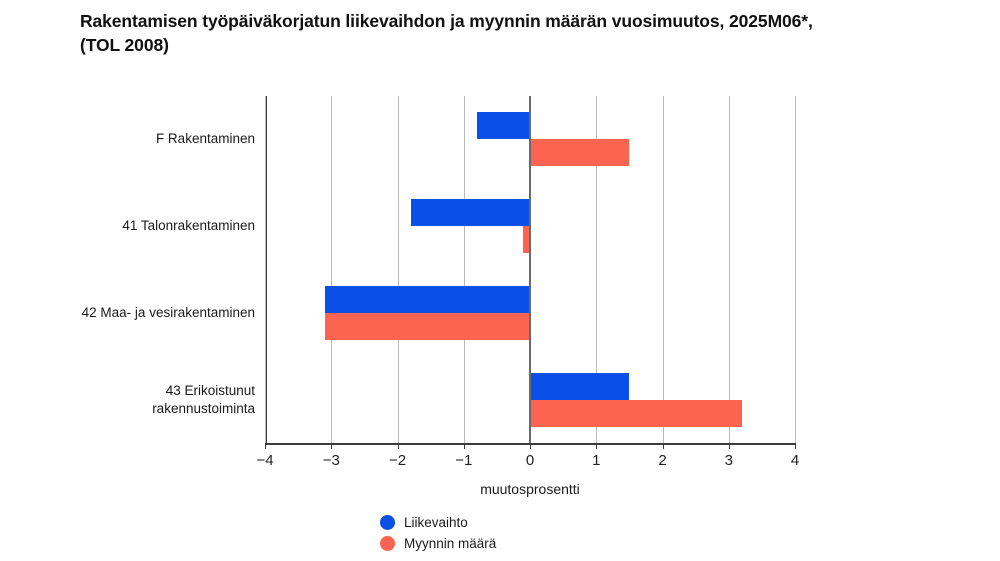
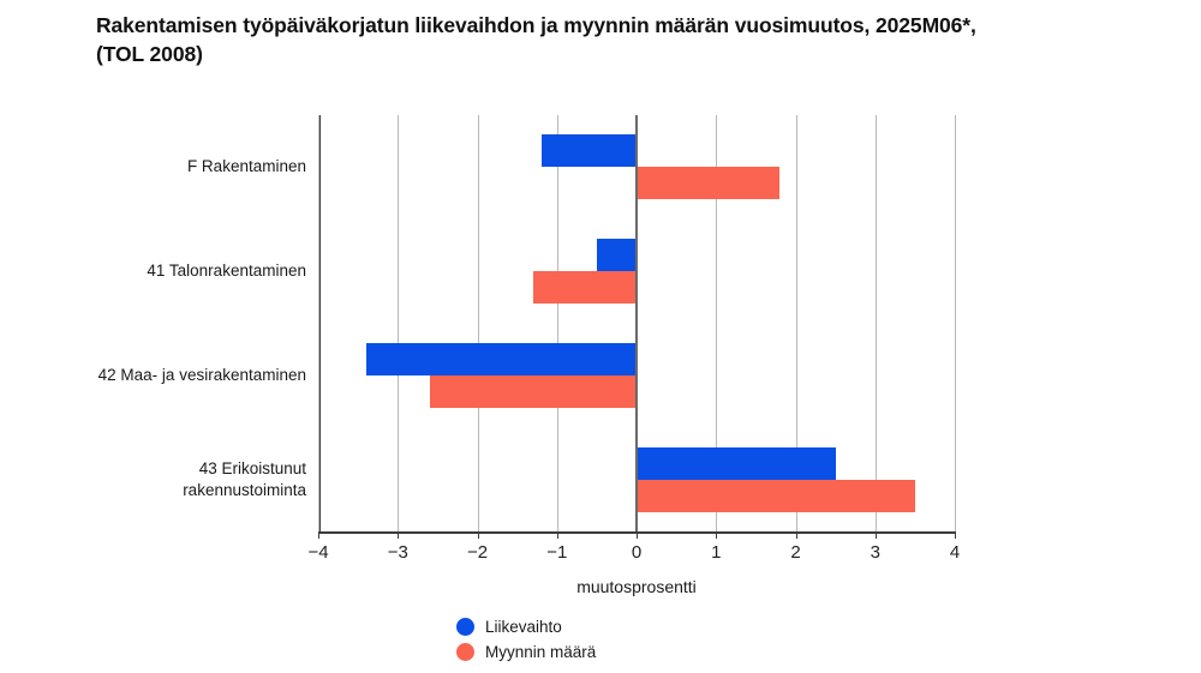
Liikevaihto/F Rakentaminen: -0.8 -> -1.2
Myynnin määrä/F Rakentaminen: 1.5 -> 1.8
Liikevaihto/41 Talonrakentaminen: -1.8 -> -0.5
Myynnin määrä/41 Talonrakentaminen: -0.1 -> -1.3
Liikevaihto/42 Maa- ja vesirakentaminen: -3.1 -> -3.4
Myynnin määrä/42 Maa- ja vesirakentaminen: -3.1 -> -2.6
Liikevaihto/43 Erikoistunut rakennustoiminta: 1.5 -> 2.5
Myynnin määrä/43 Erikoistunut rakennustoiminta: 3.2 -> 3.5
